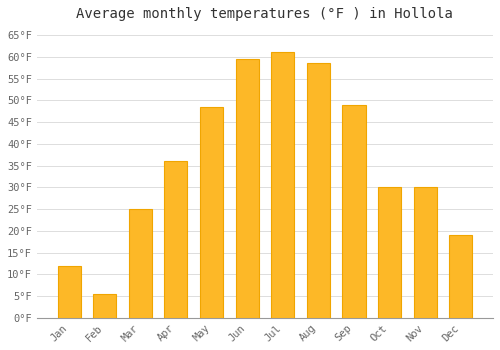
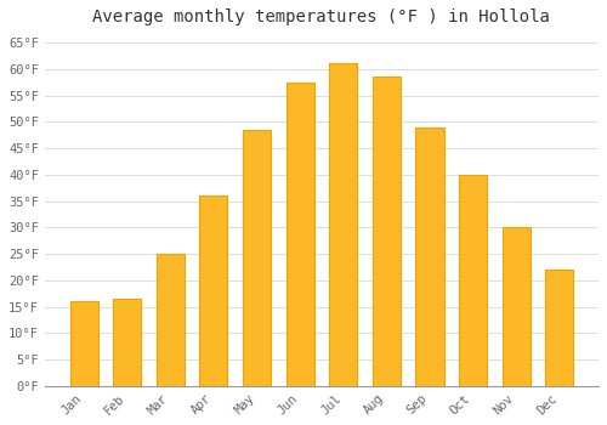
Jan: 12.0°F -> 16.0°F
Feb: 5.5°F -> 16.5°F
Jun: 59.5°F -> 57.5°F
Oct: 30.0°F -> 40.0°F
Dec: 19.0°F -> 22.0°F
